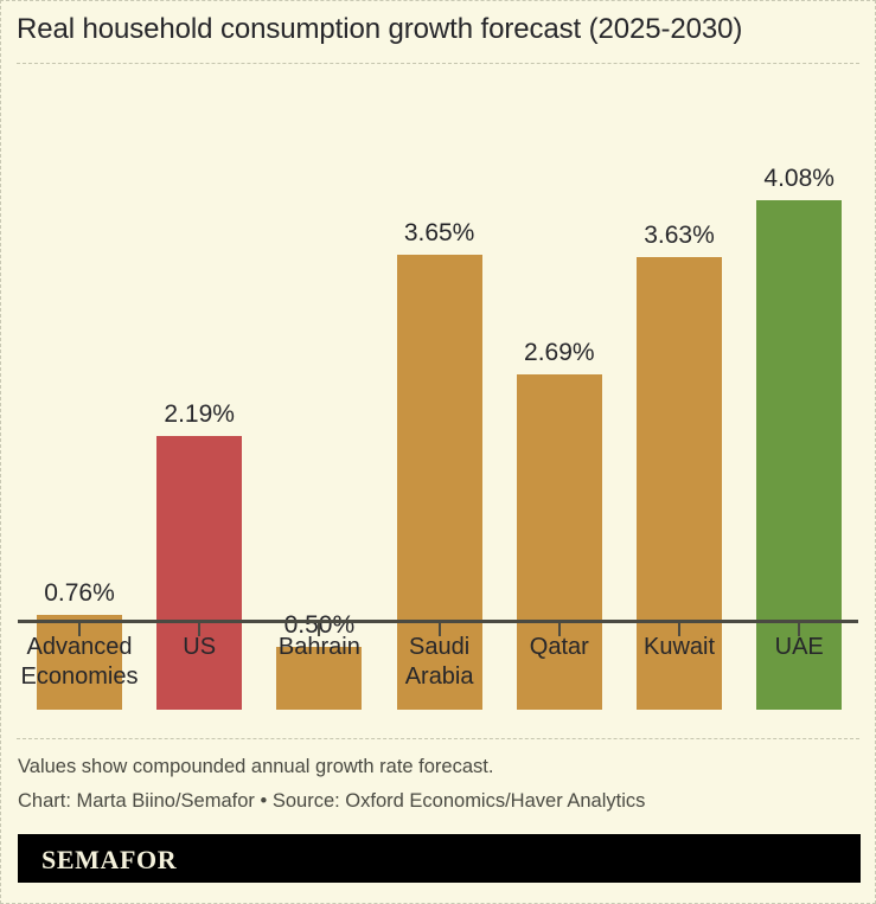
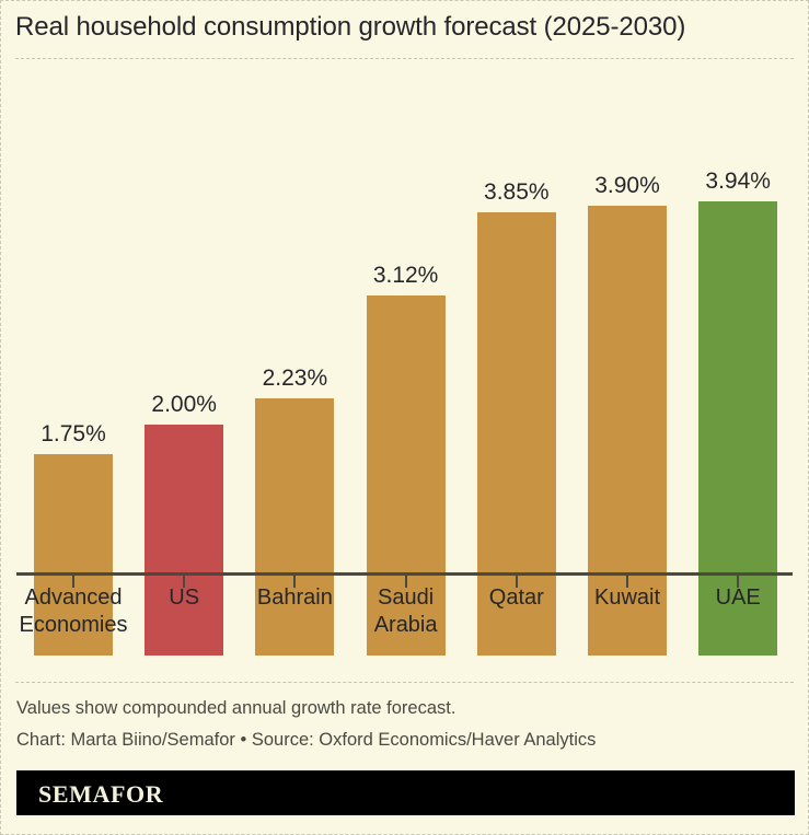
Advanced Economies: 0.76% -> 1.75%
US: 2.19% -> 2.00%
Bahrain: 0.50% -> 2.23%
Saudi Arabia: 3.65% -> 3.12%
Qatar: 2.69% -> 3.85%
Kuwait: 3.63% -> 3.90%
UAE: 4.08% -> 3.94%
